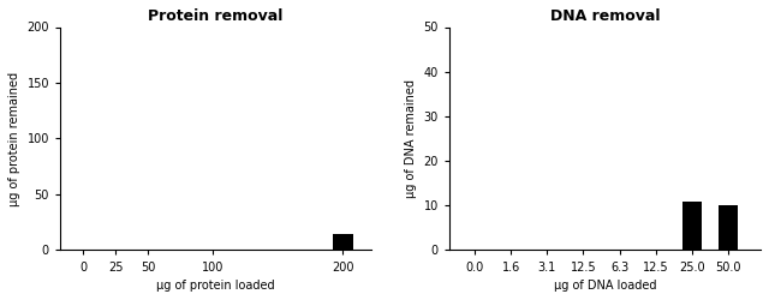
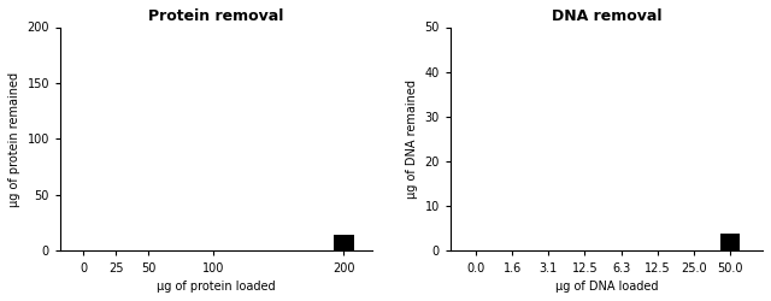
DNA removal/25.0: 11.0 -> 0.2
DNA removal/50.0: 10.0 -> 4.0
